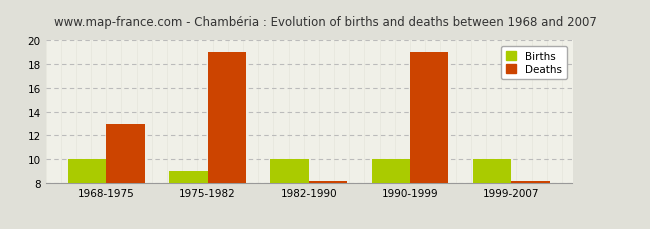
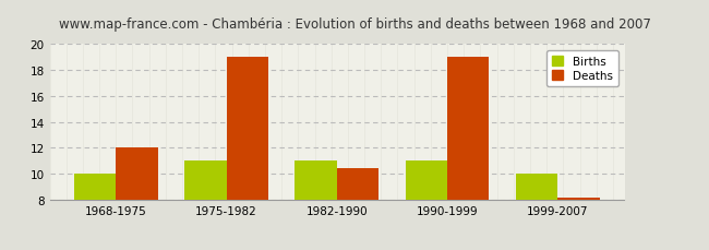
Deaths/1968-1975: 13.0 -> 12.0
Births/1975-1982: 9 -> 11
Births/1982-1990: 10 -> 11
Deaths/1982-1990: 8.2 -> 10.4
Births/1990-1999: 10 -> 11
